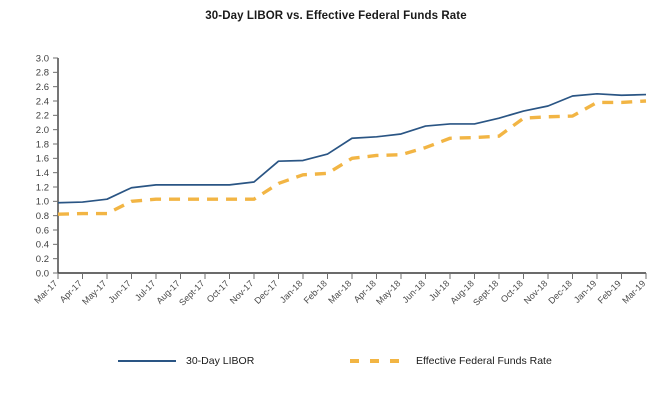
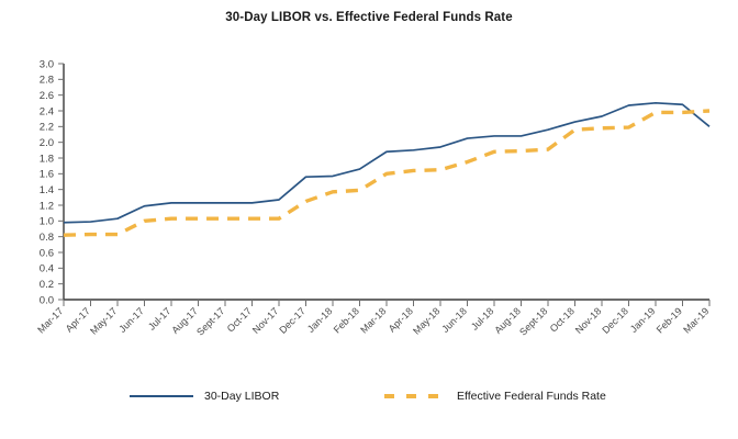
30-Day LIBOR/Mar-19: 2.5 -> 2.2
